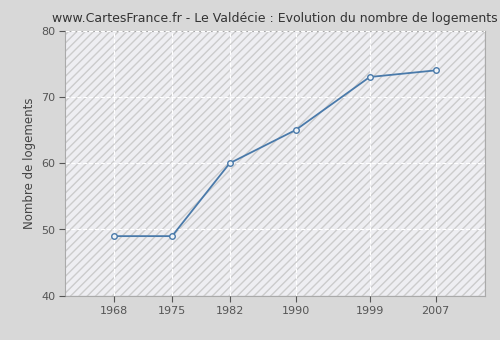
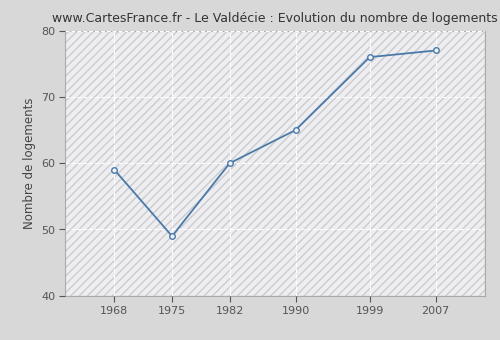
1968: 49 -> 59
1999: 73 -> 76
2007: 74 -> 77
